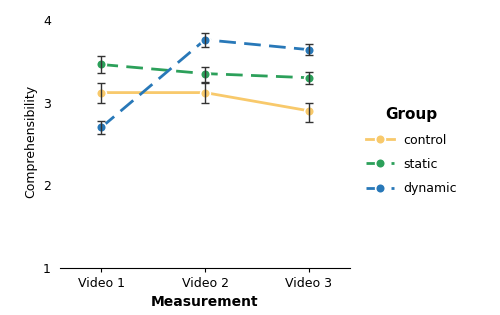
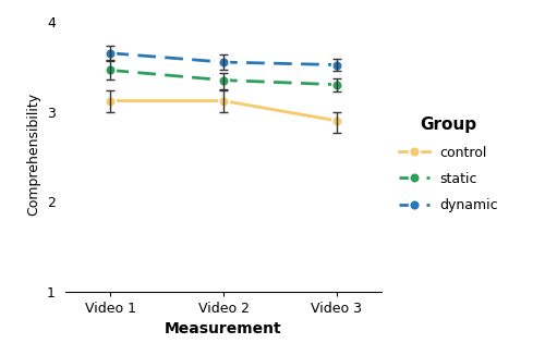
dynamic/Video 1: 2.70 -> 3.65
dynamic/Video 2: 3.76 -> 3.55
dynamic/Video 3: 3.64 -> 3.52
